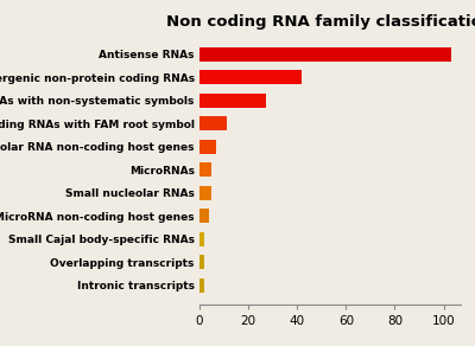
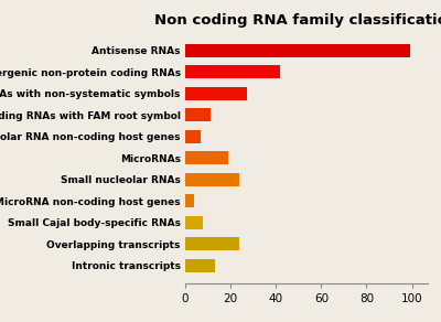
Antisense RNAs: 103 -> 99
MicroRNAs: 5 -> 19
Small nucleolar RNAs: 5 -> 24
Small Cajal body-specific RNAs: 2 -> 8
Overlapping transcripts: 2 -> 24
Intronic transcripts: 2 -> 13
